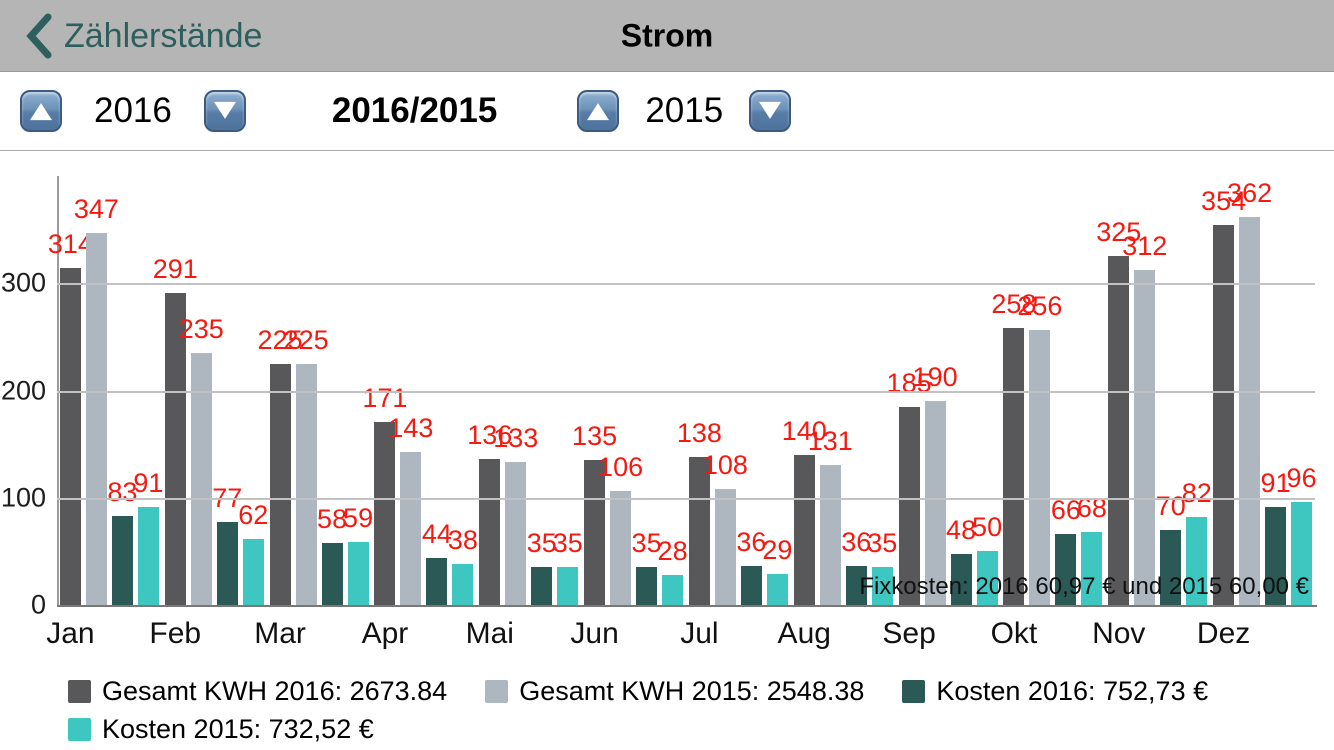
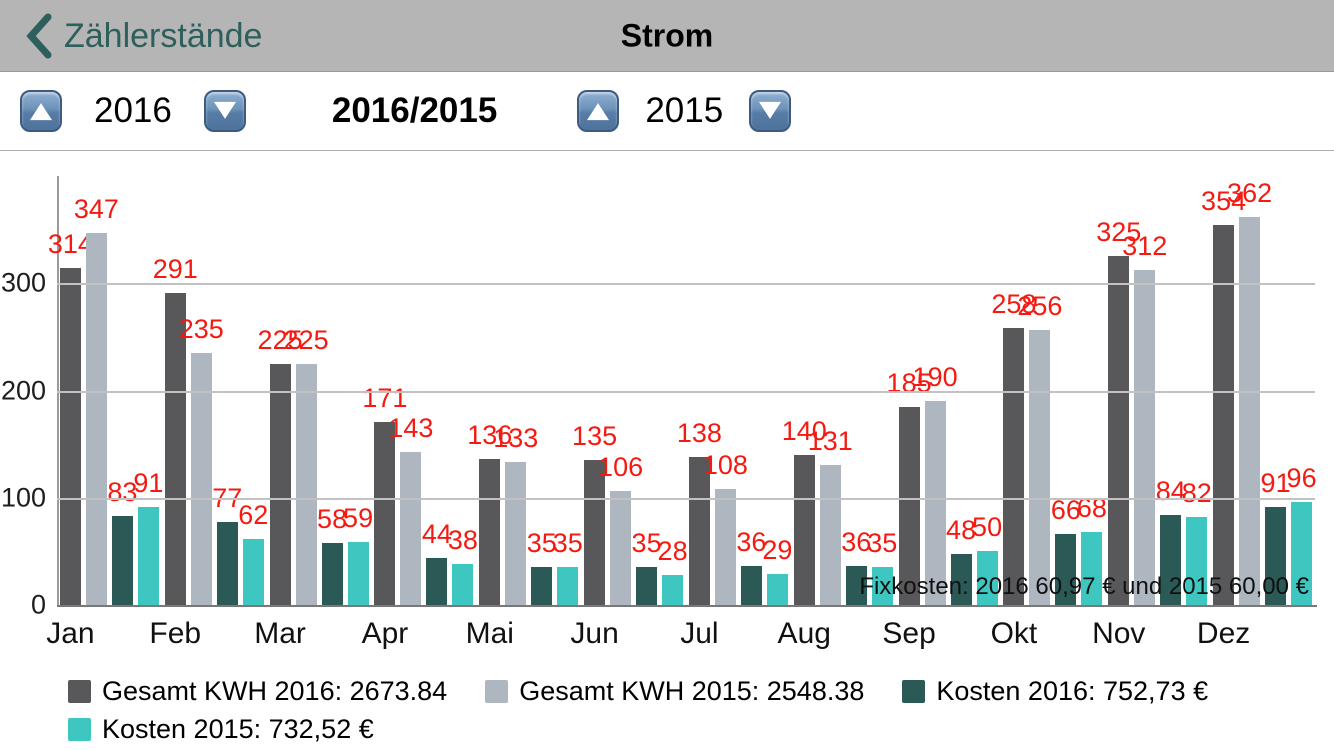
Kosten 2016: 752,73 €/Nov: 70 -> 84
